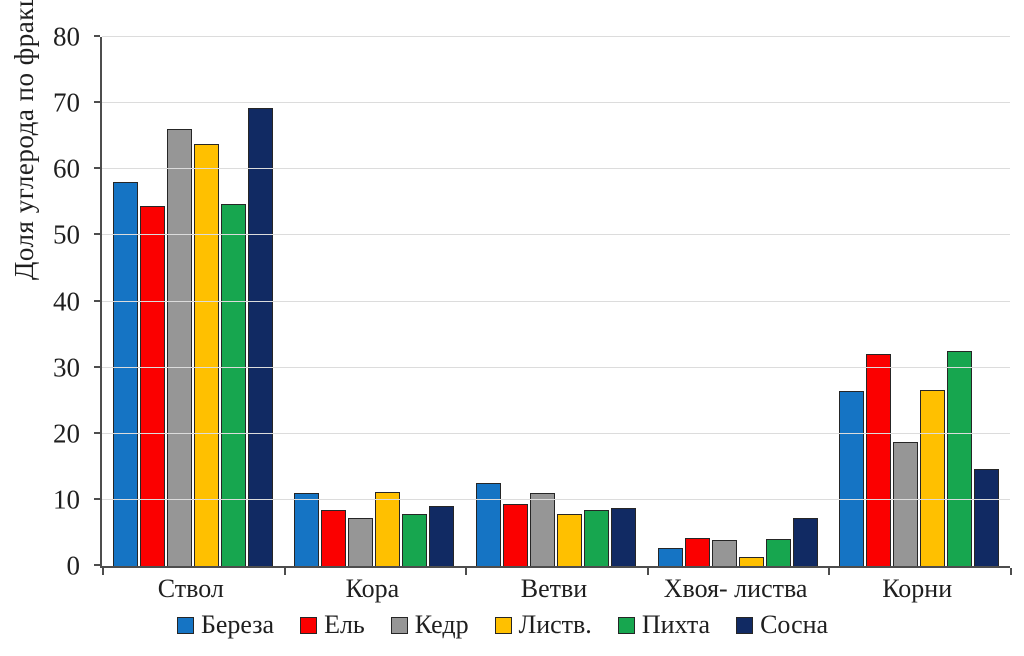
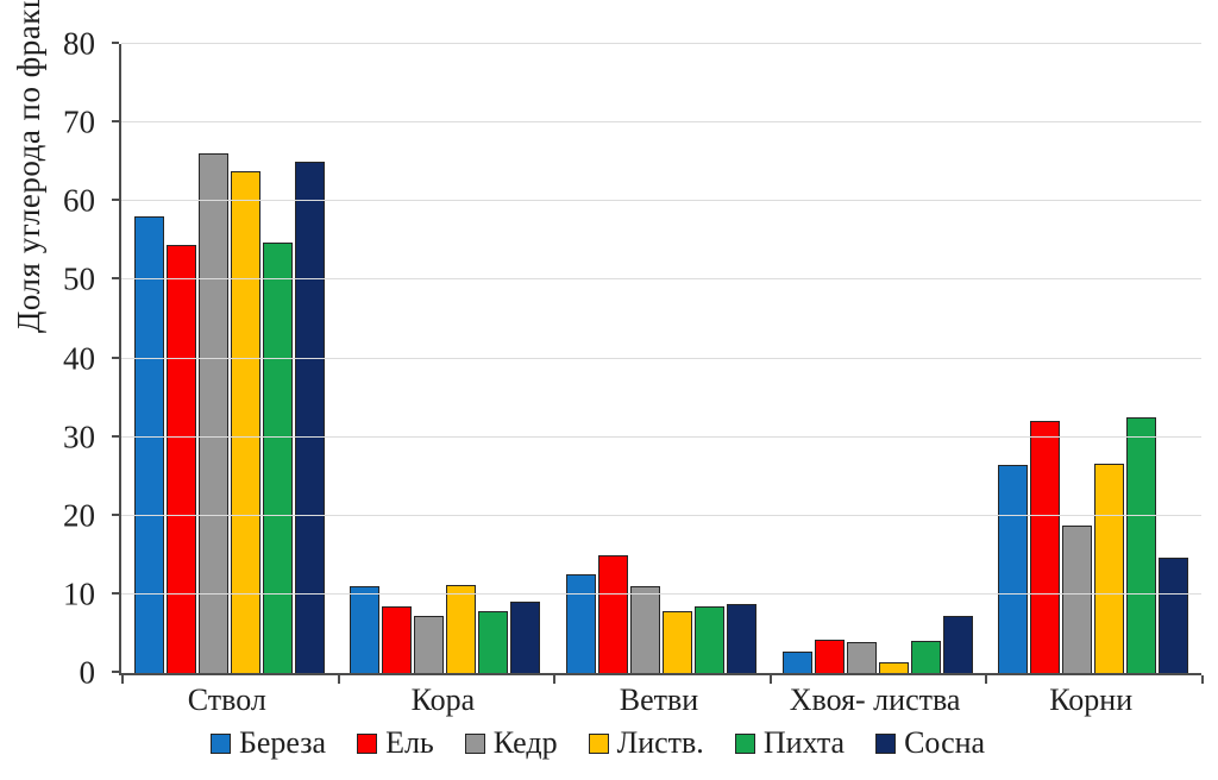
Сосна/Ствол: 69 -> 65
Ель/Ветви: 9 -> 15
